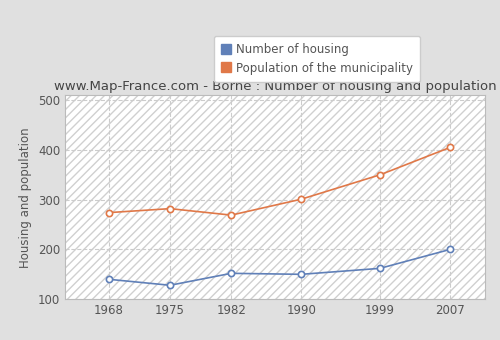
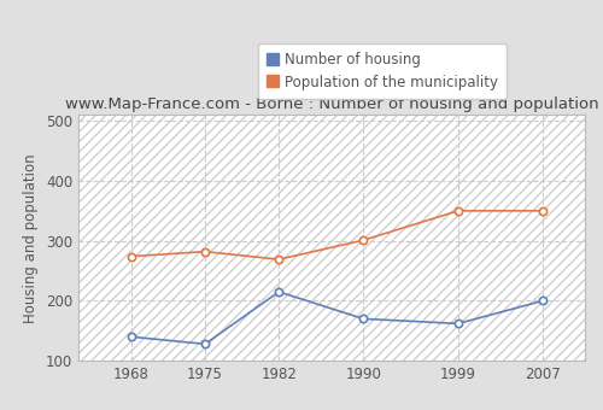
Number of housing/1982: 152 -> 215
Number of housing/1990: 150 -> 170
Population of the municipality/2007: 405 -> 350
